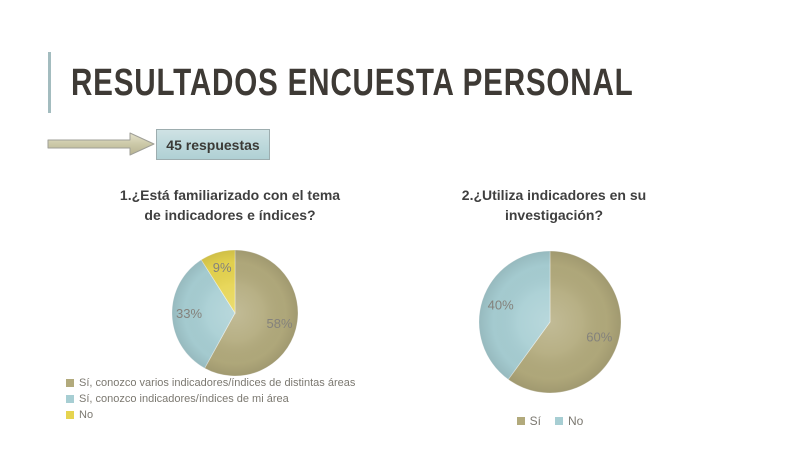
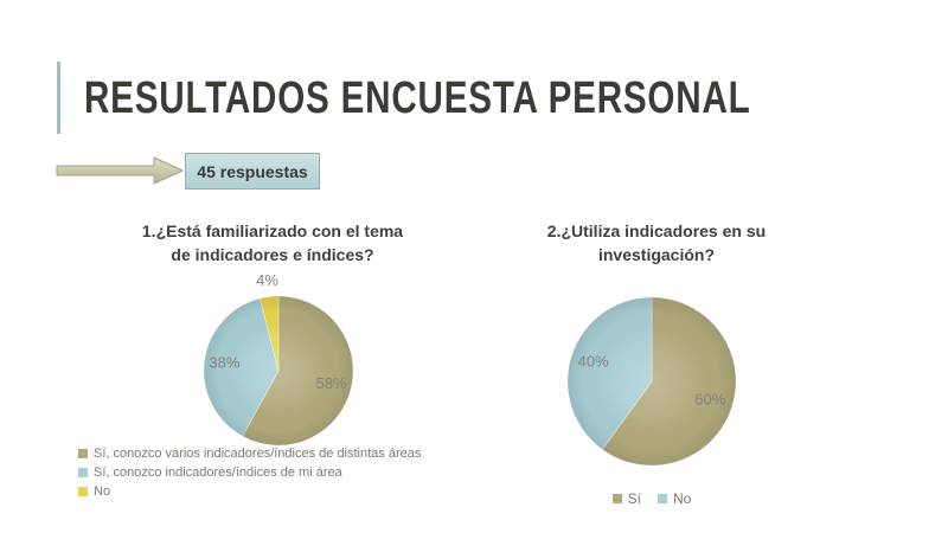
1.¿Está familiarizado con el tema de indicadores e índices?/Sí, conozco indicadores/índices de mi área: 33% -> 38%
1.¿Está familiarizado con el tema de indicadores e índices?/No: 9% -> 4%
